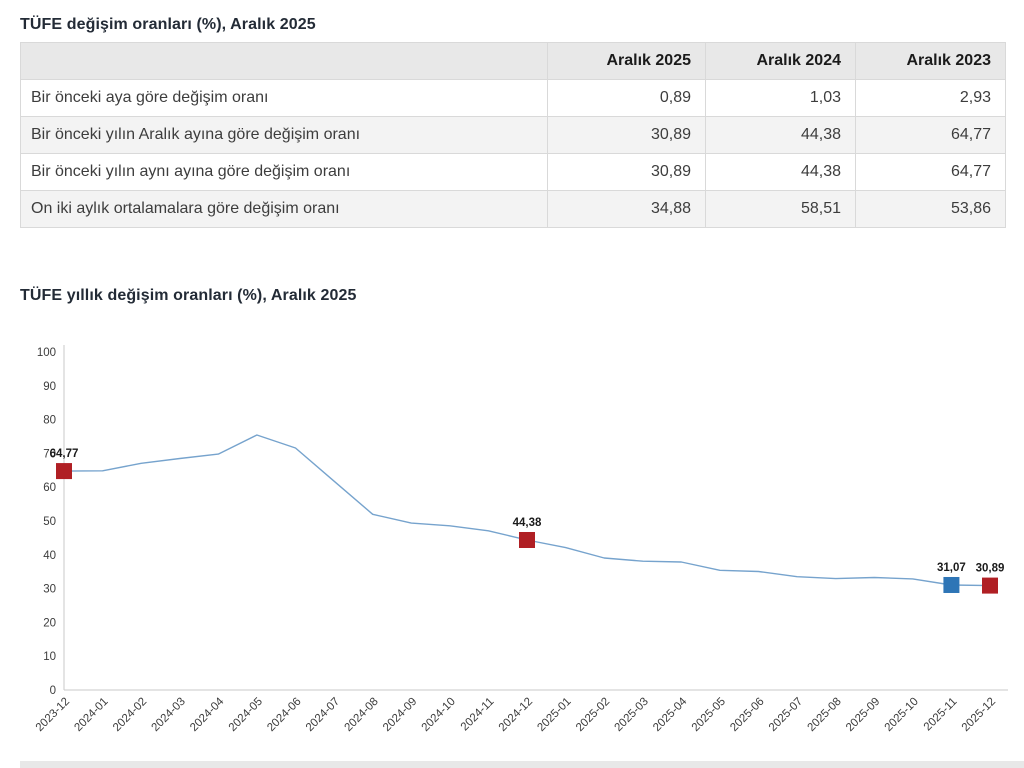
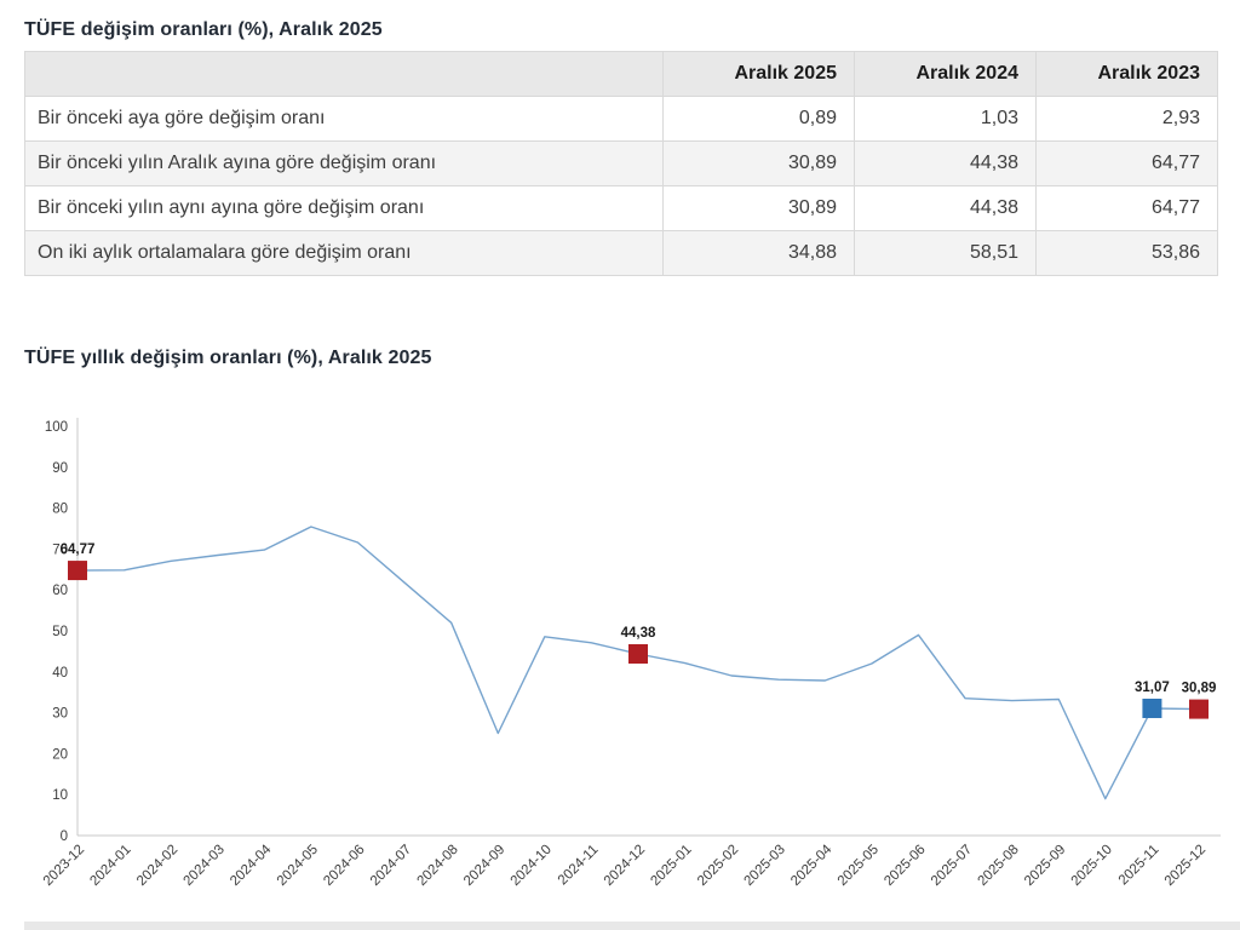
2024-09: 49 -> 25
2025-05: 35 -> 42
2025-06: 35 -> 49
2025-10: 33 -> 9
